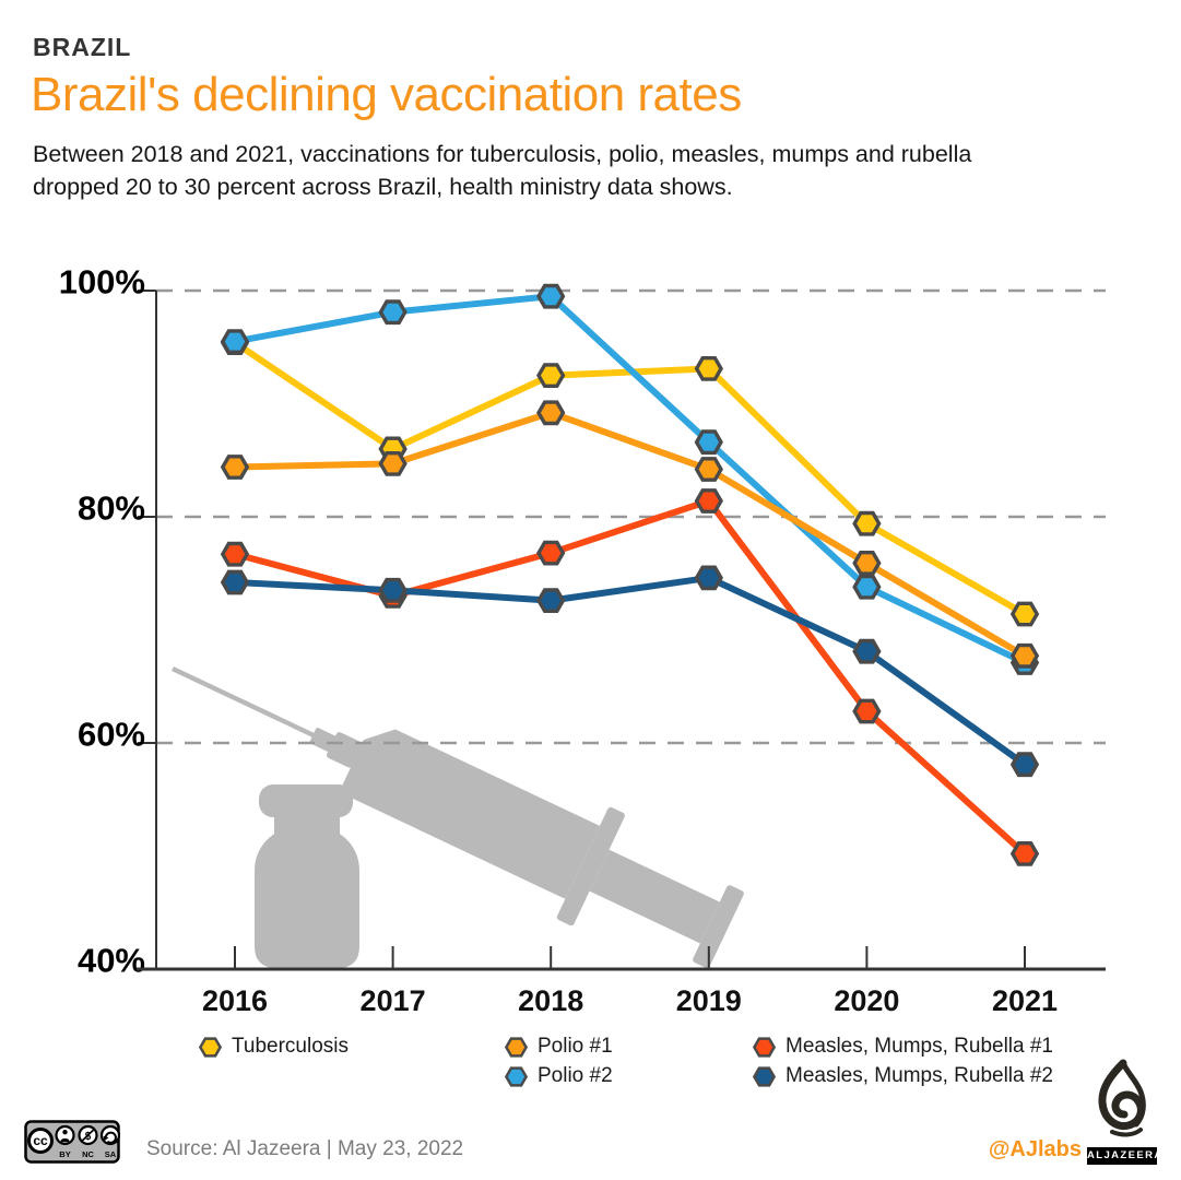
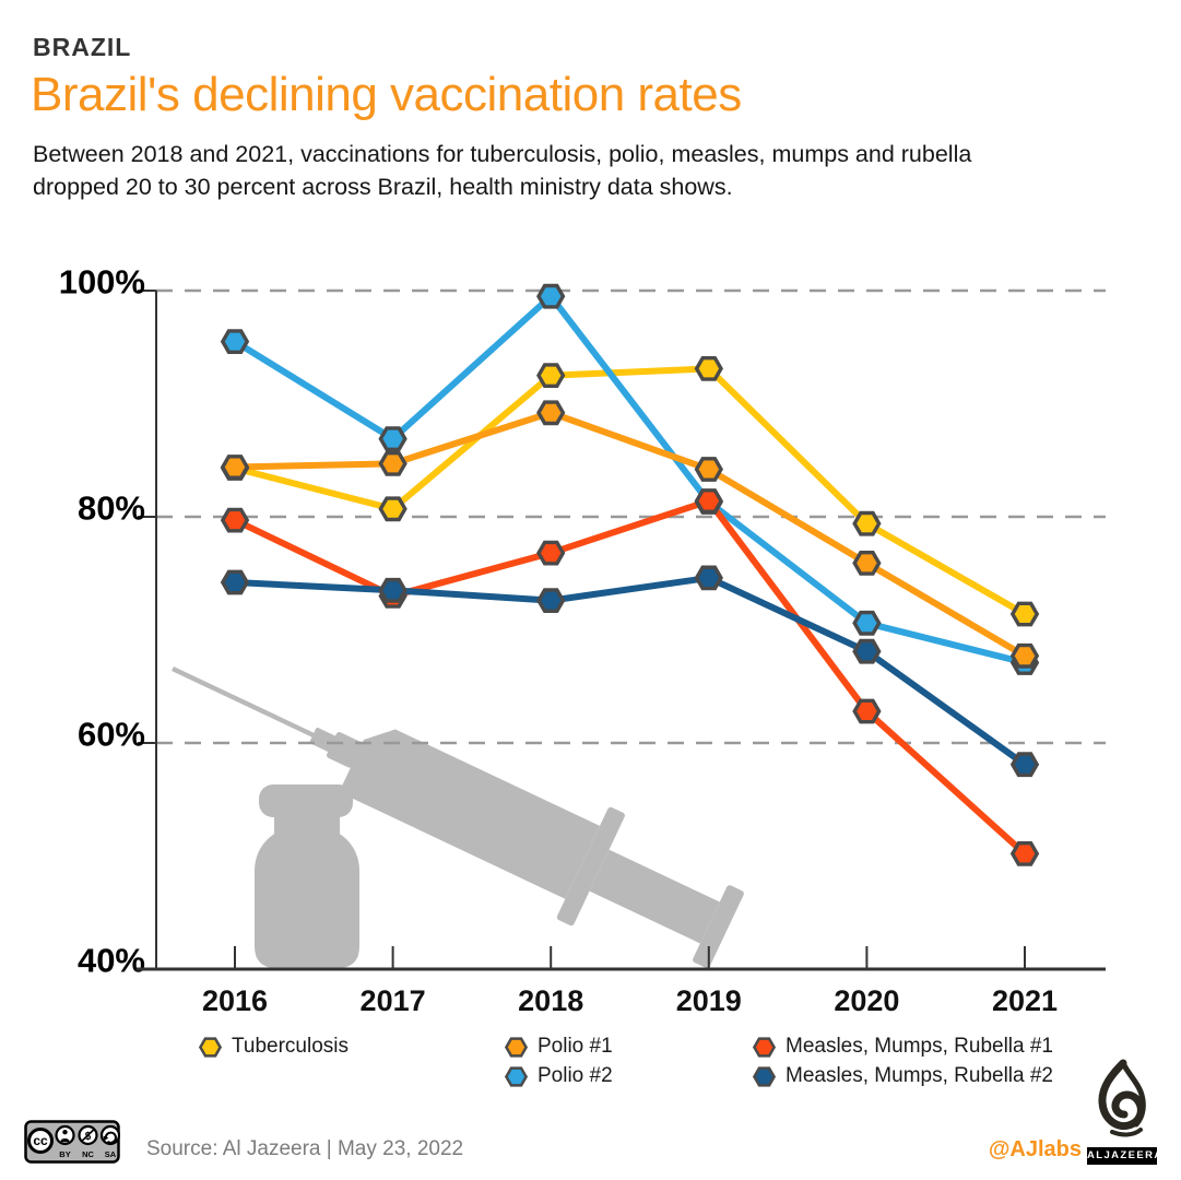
Tuberculosis/2016: 95.4% -> 84.3%
Measles, Mumps, Rubella #1/2016: 76.7% -> 79.7%
Tuberculosis/2017: 86.0% -> 80.7%
Polio #2/2017: 98.1% -> 86.9%
Polio #2/2019: 86.6% -> 81.3%
Polio #2/2020: 73.8% -> 70.6%
